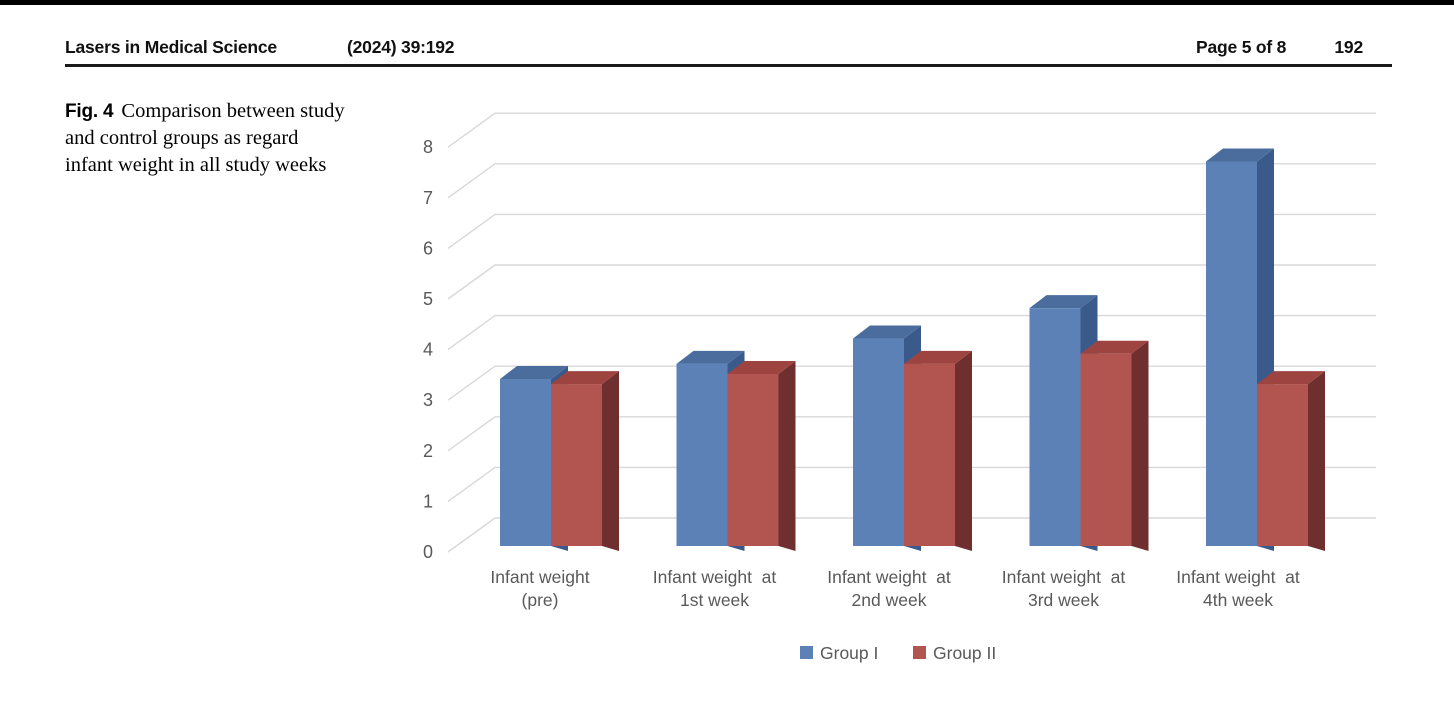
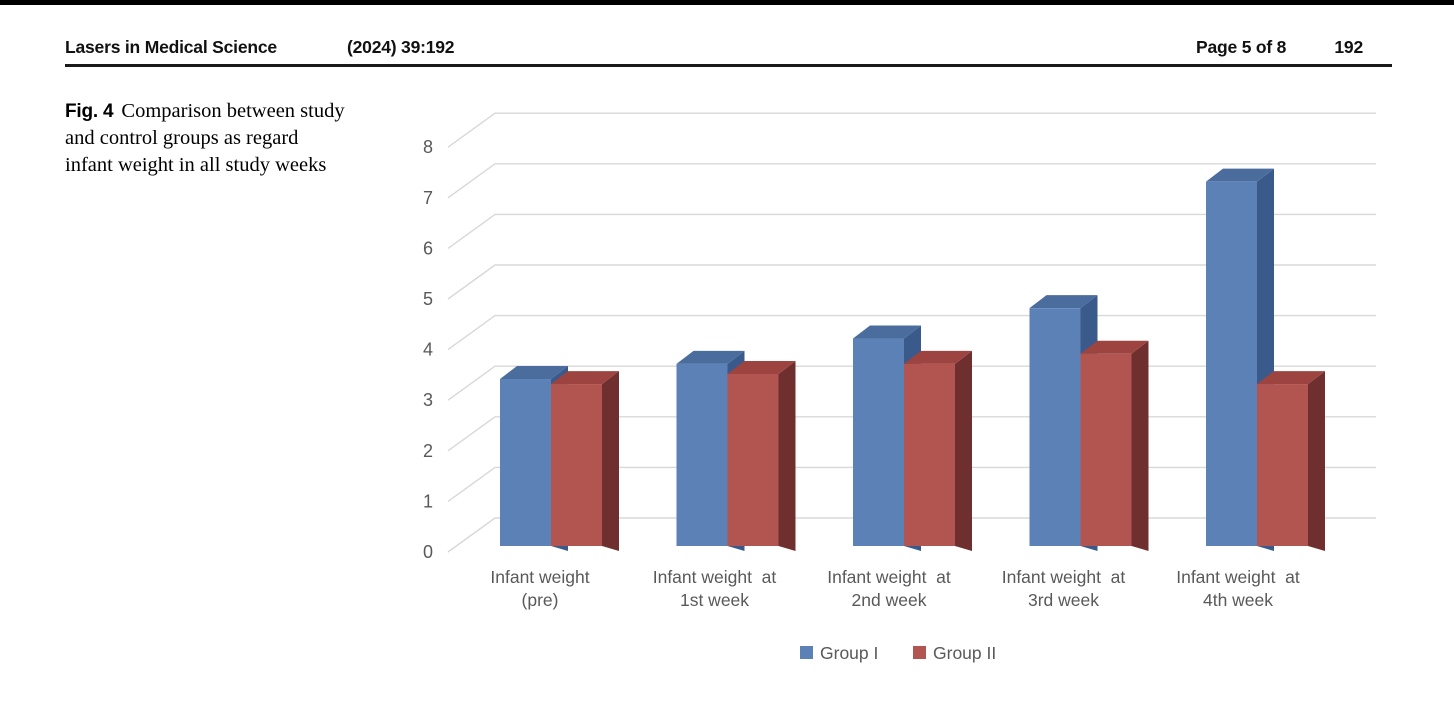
Group I/Infant weight at 4th week: 7.6 -> 7.2
